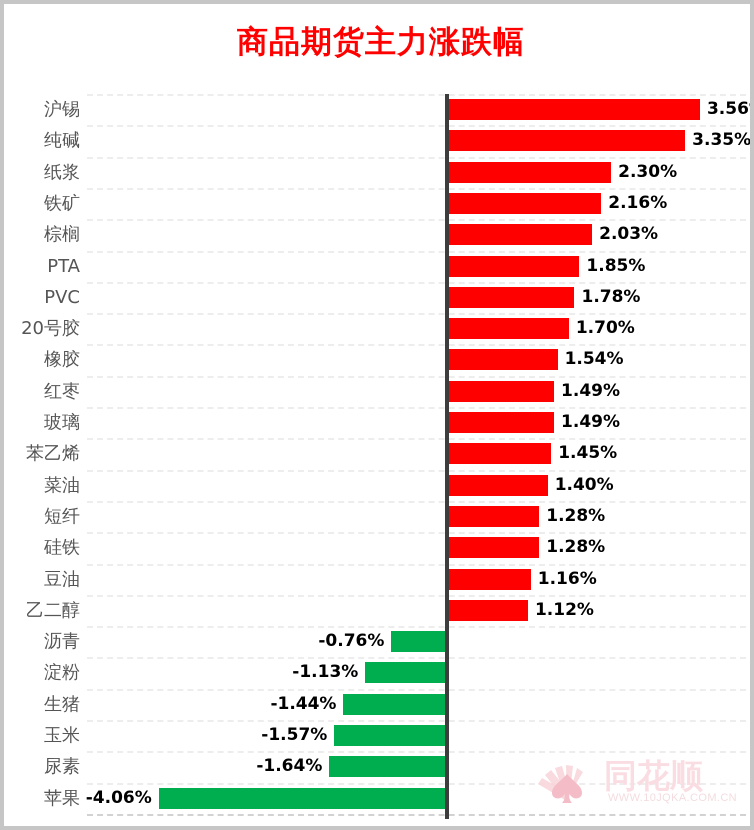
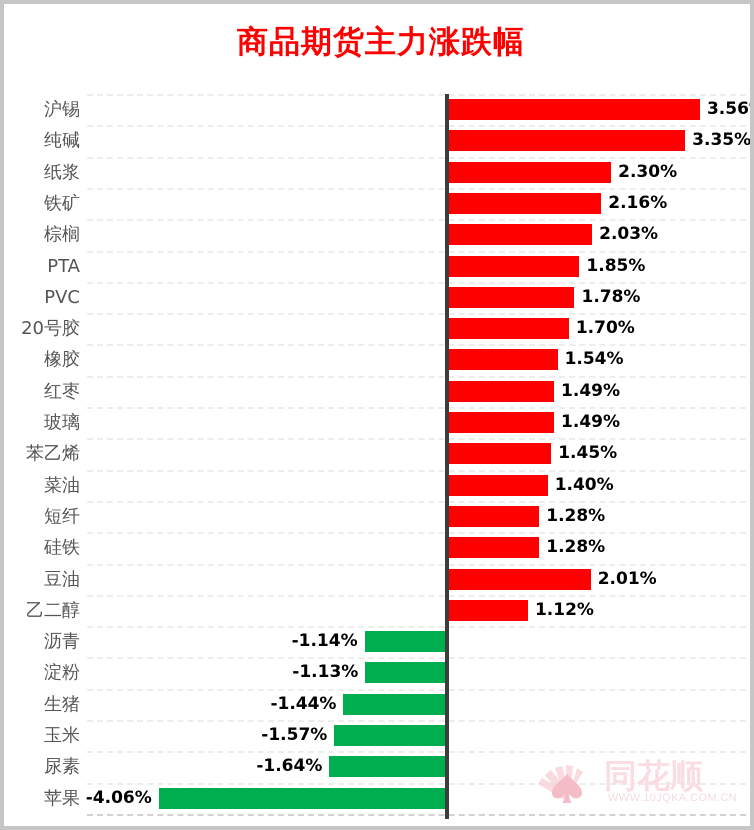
豆油: 1.16% -> 2.01%
沥青: -0.76% -> -1.14%
